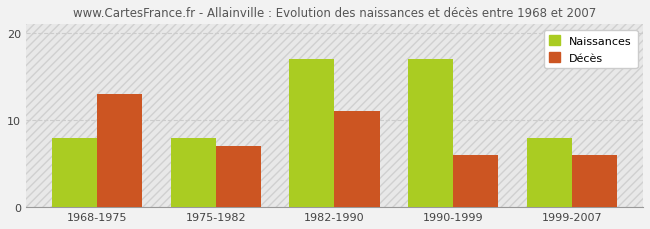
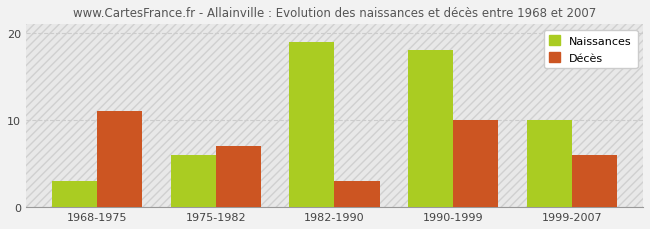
Naissances/1968-1975: 8 -> 3
Décès/1968-1975: 13 -> 11
Naissances/1975-1982: 8 -> 6
Naissances/1982-1990: 17 -> 19
Décès/1982-1990: 11 -> 3
Naissances/1990-1999: 17 -> 18
Décès/1990-1999: 6 -> 10
Naissances/1999-2007: 8 -> 10
